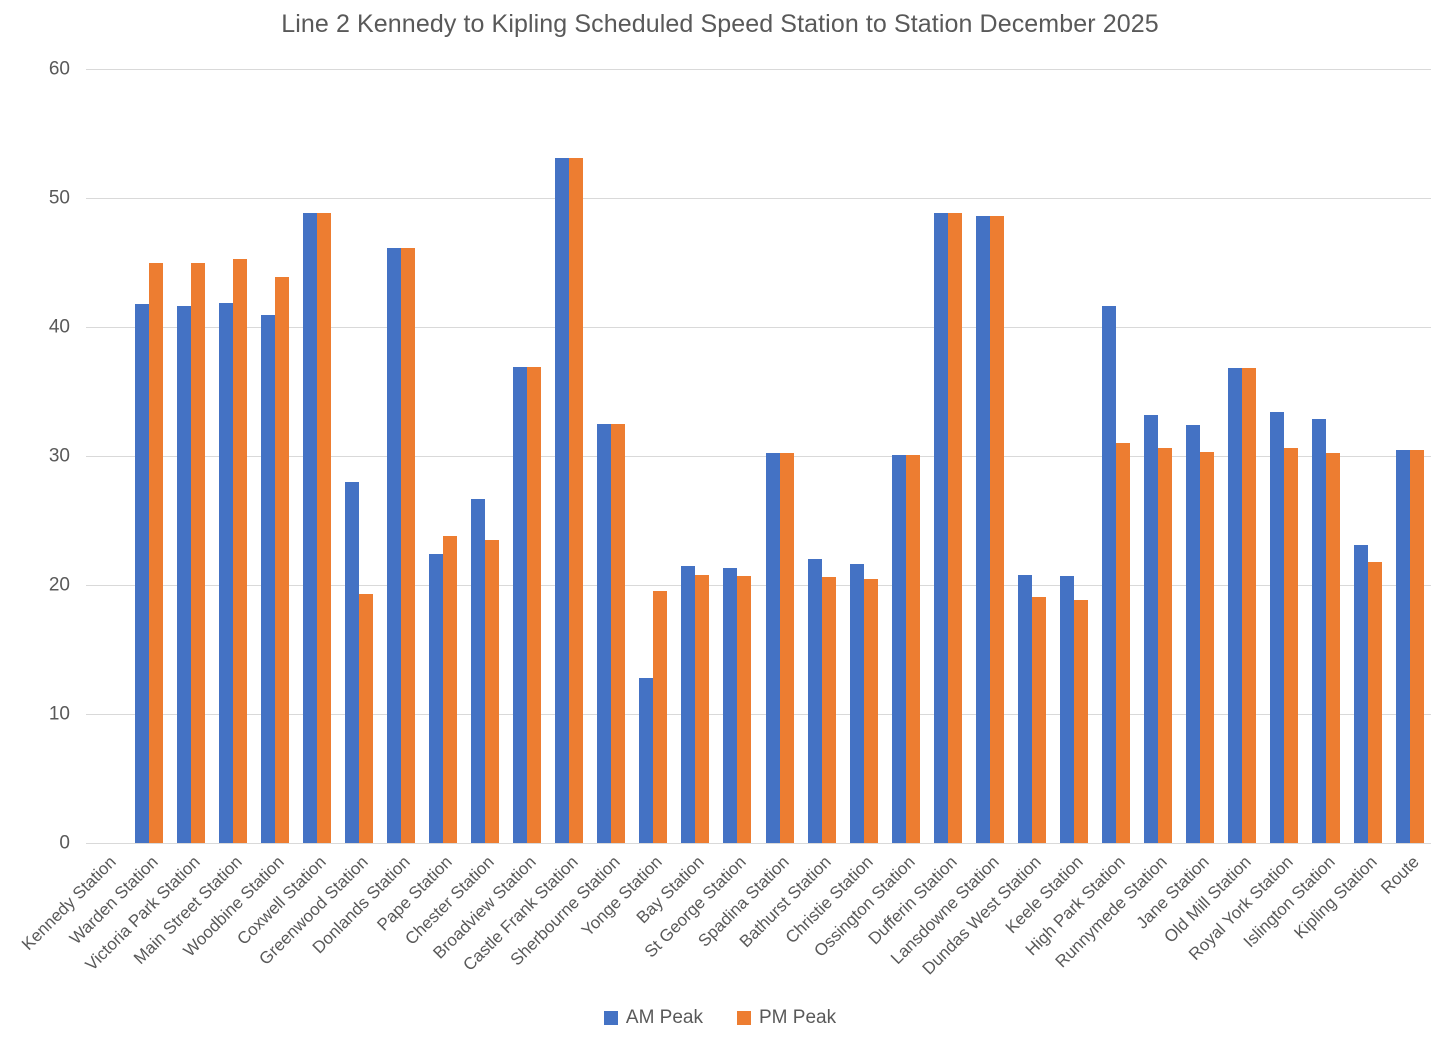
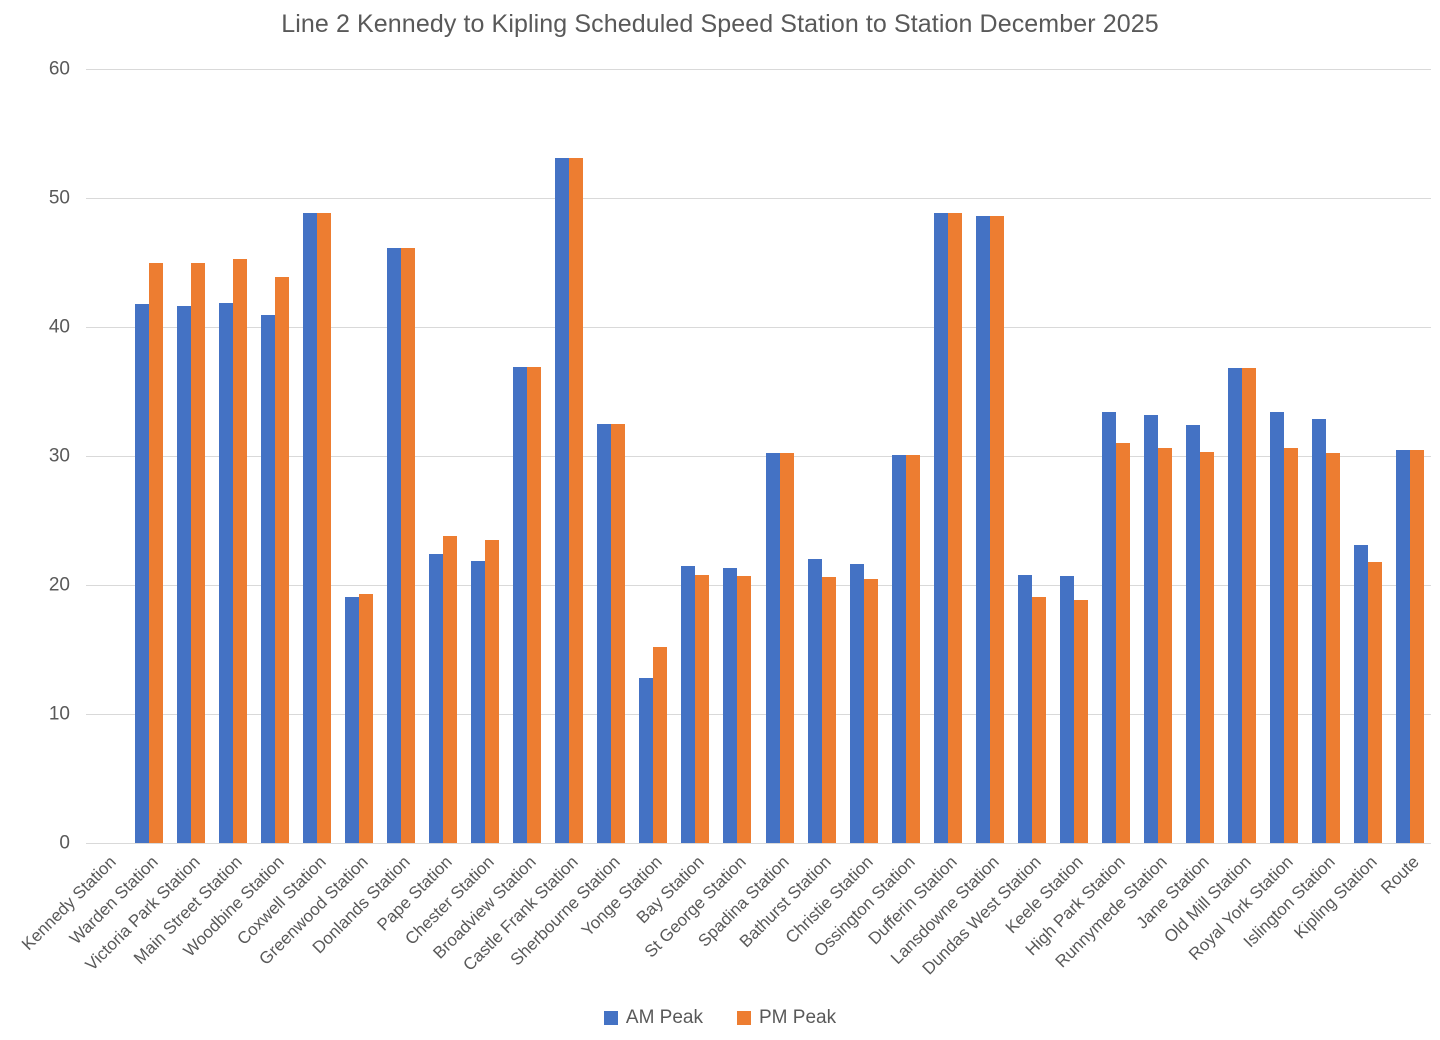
AM Peak/Greenwood Station: 28.0 -> 19.1
AM Peak/Chester Station: 26.7 -> 21.9
PM Peak/Yonge Station: 19.5 -> 15.2
AM Peak/High Park Station: 41.6 -> 33.4
